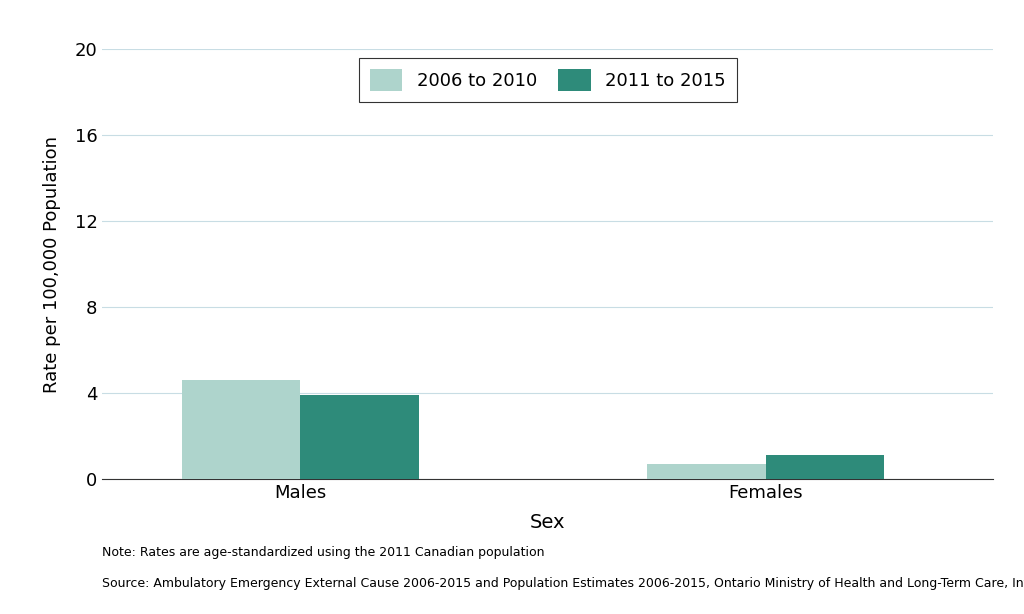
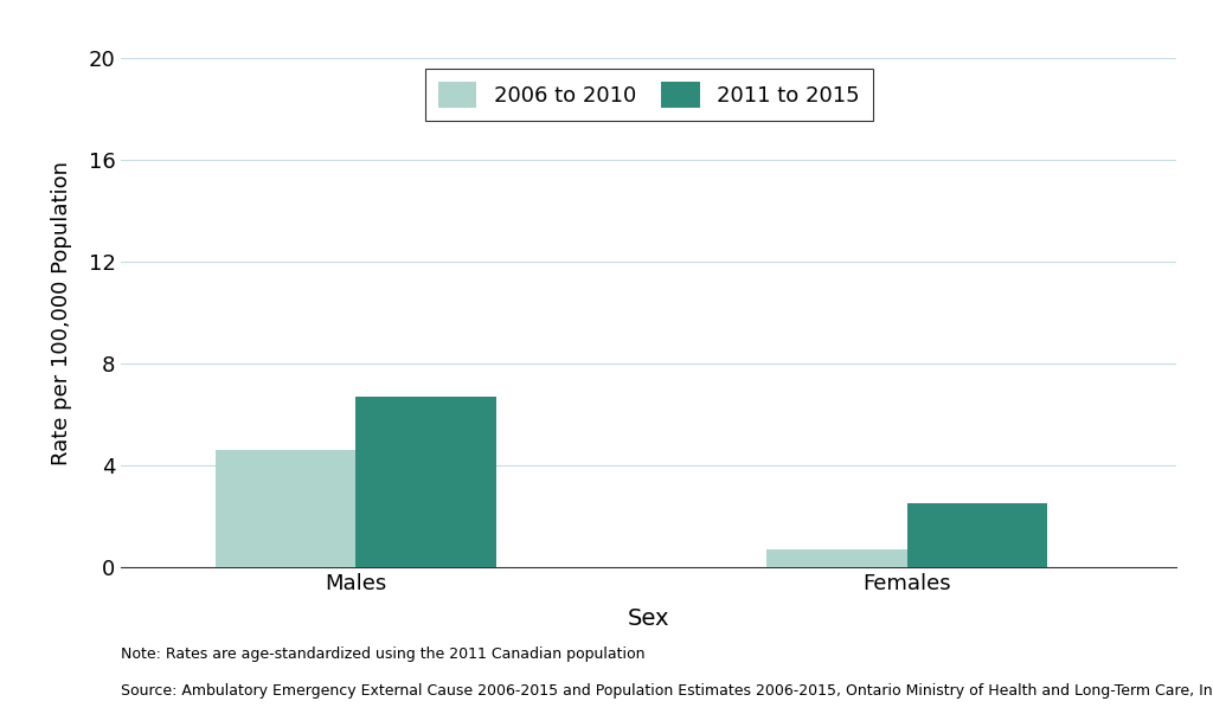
2011 to 2015/Males: 3.9 -> 6.7
2011 to 2015/Females: 1.1 -> 2.5
